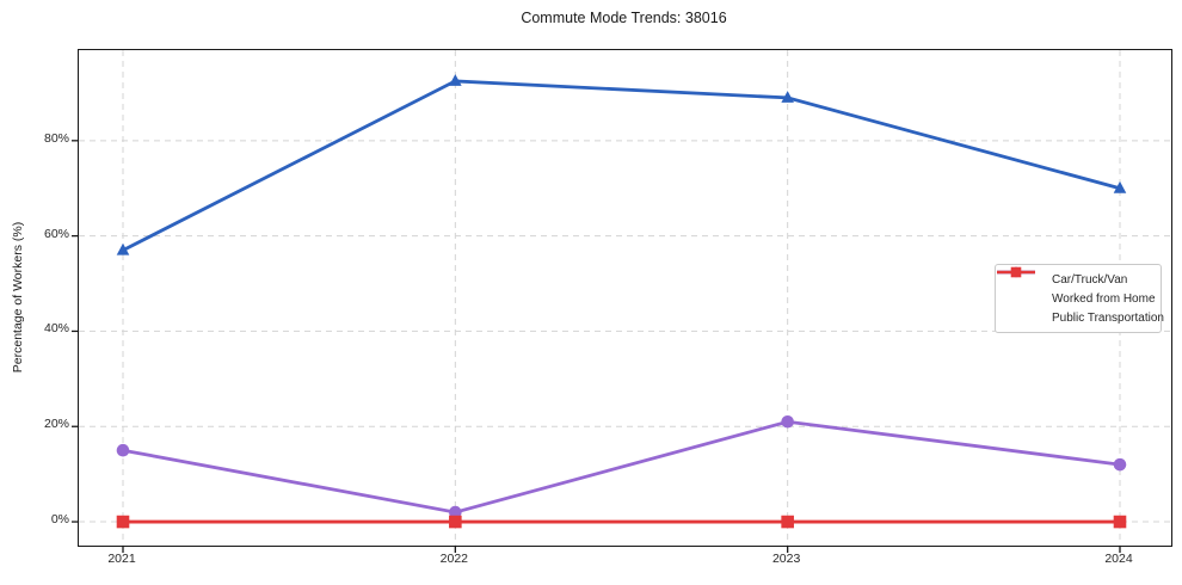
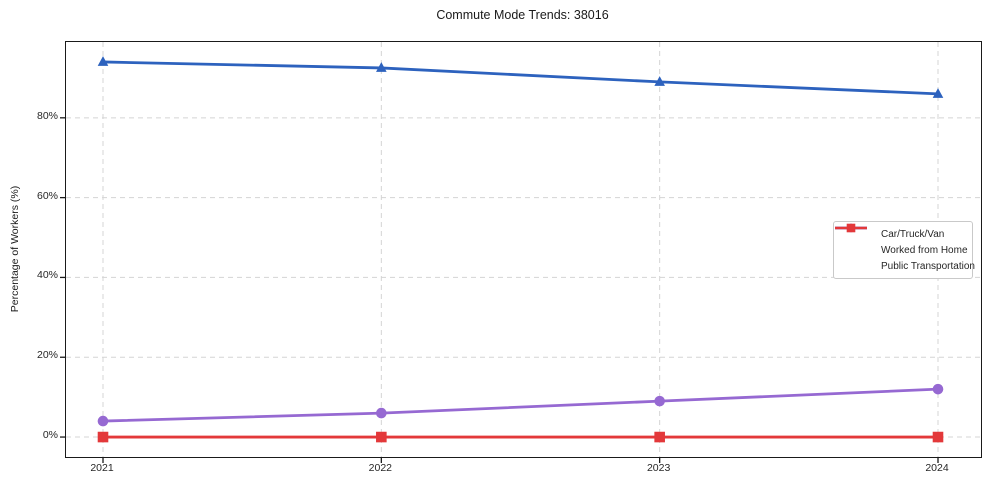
Car/Truck/Van/2021: 57% -> 94%
Worked from Home/2021: 15% -> 4%
Worked from Home/2022: 2% -> 6%
Worked from Home/2023: 21% -> 9%
Car/Truck/Van/2024: 70% -> 86%
